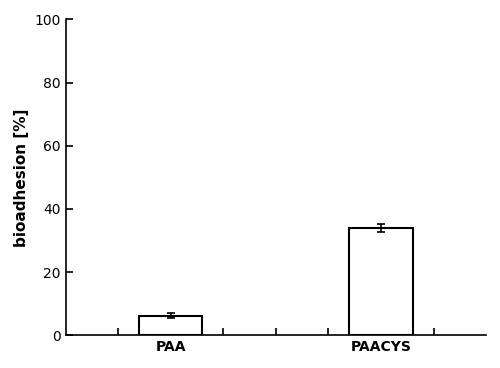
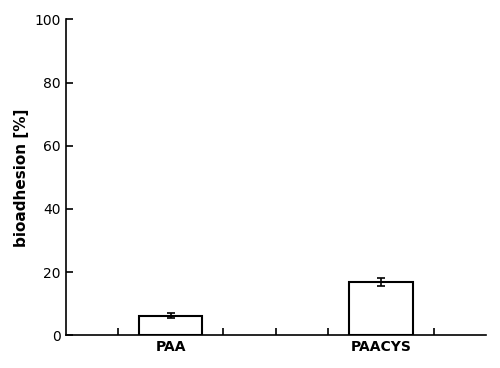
PAACYS: 34.0 -> 16.8
